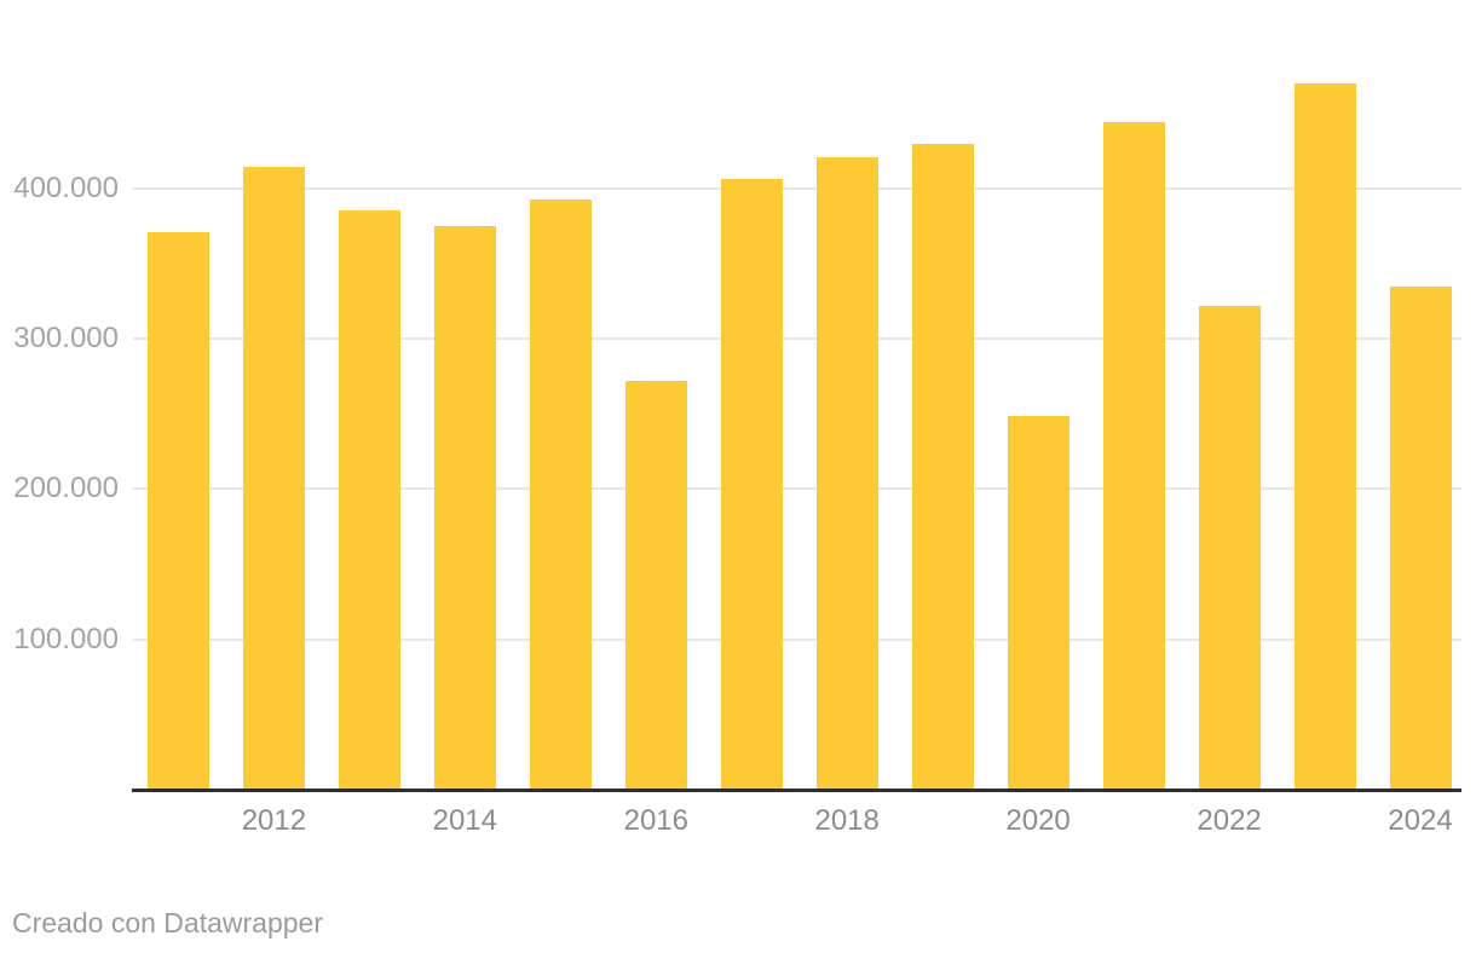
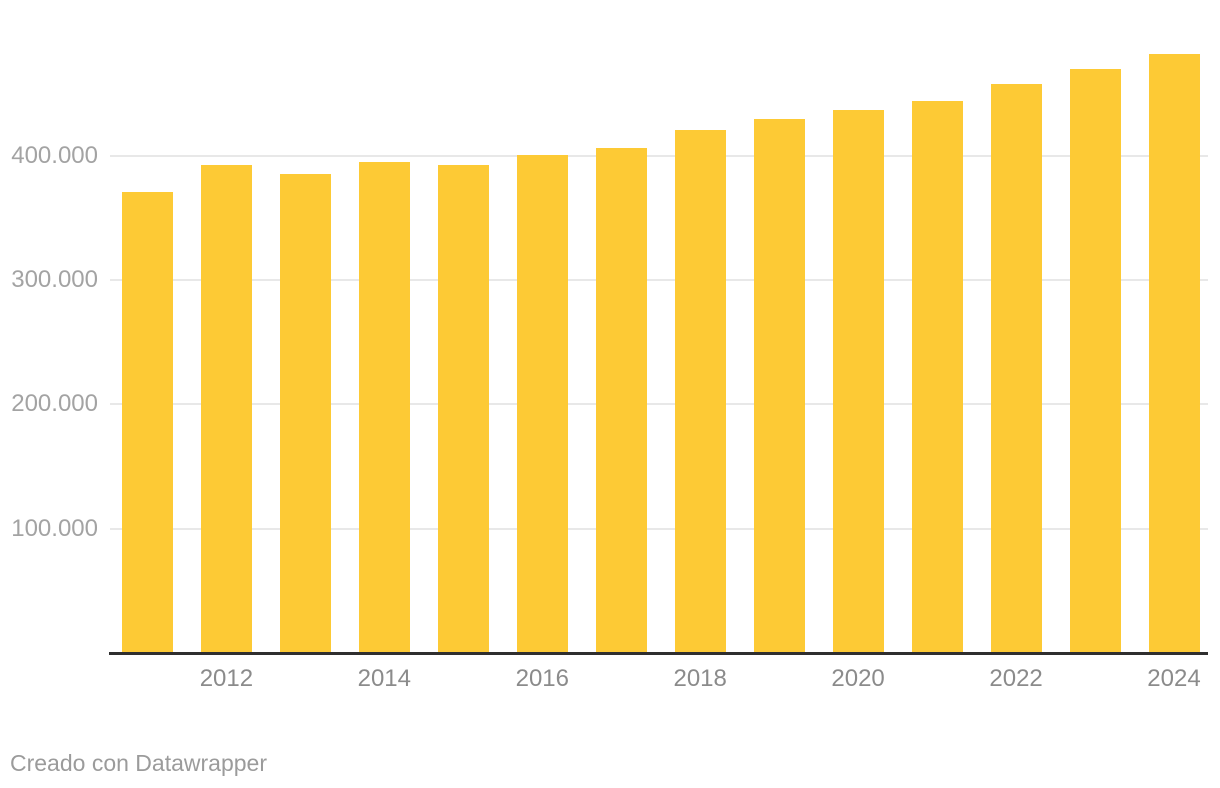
2012: 414000 -> 393000
2014: 375000 -> 395000
2016: 272000 -> 401000
2020: 249000 -> 437000
2022: 322000 -> 458000
2024: 335000 -> 482000
